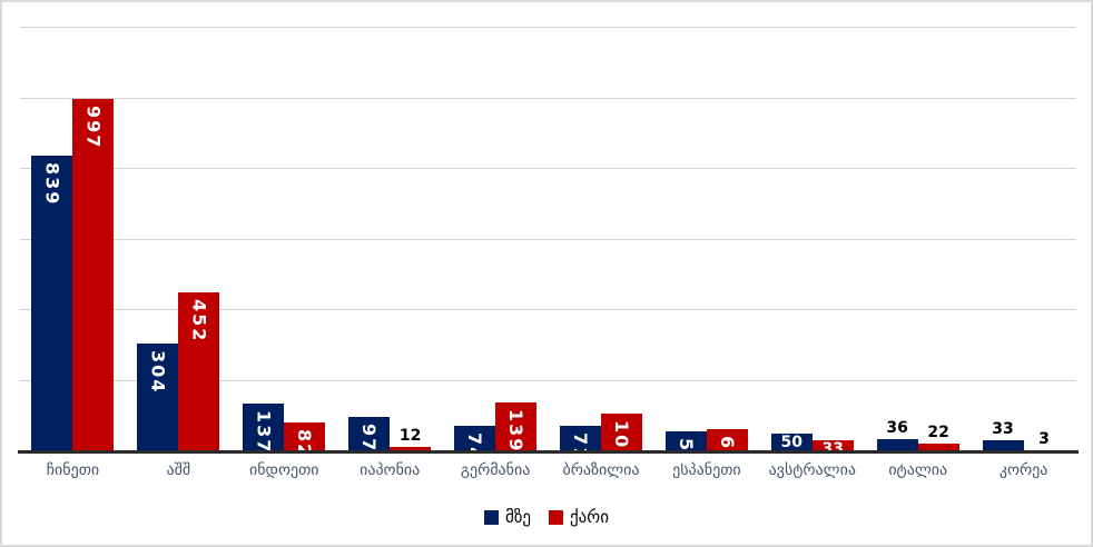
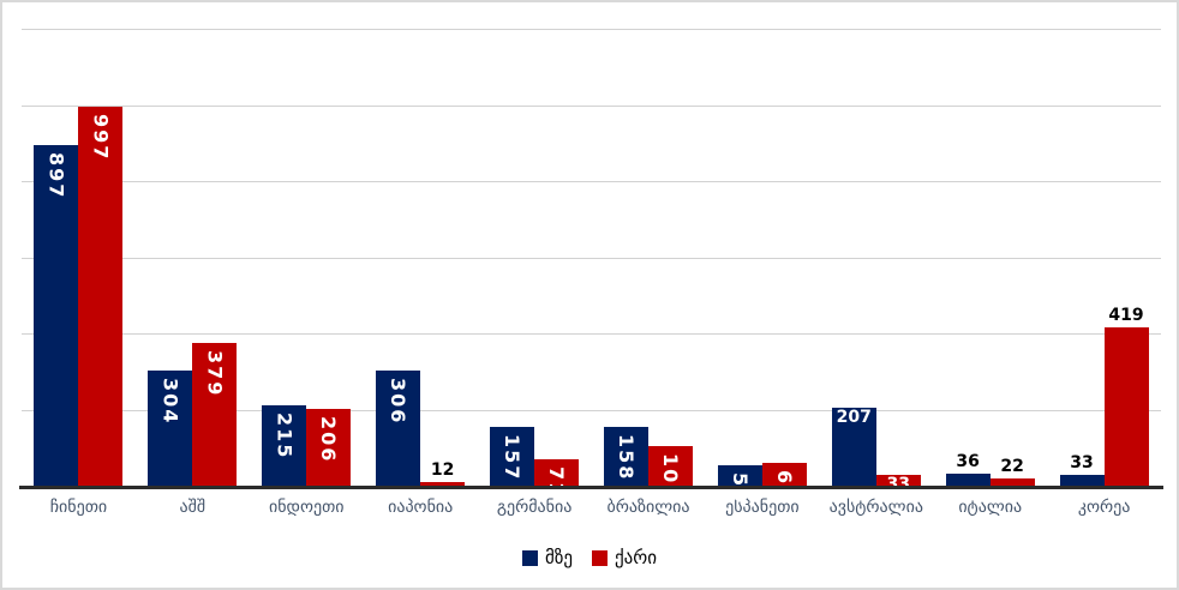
მზე/ჩინეთი: 839 -> 897
ქარი/აშშ: 452 -> 379
მზე/ინდოეთი: 137 -> 215
ქარი/ინდოეთი: 82 -> 206
მზე/იაპონია: 97 -> 306
მზე/გერმანია: 74 -> 157
ქარი/გერმანია: 139 -> 71
მზე/ბრაზილია: 71 -> 158
მზე/ავსტრალია: 50 -> 207
ქარი/კორეა: 3 -> 419
